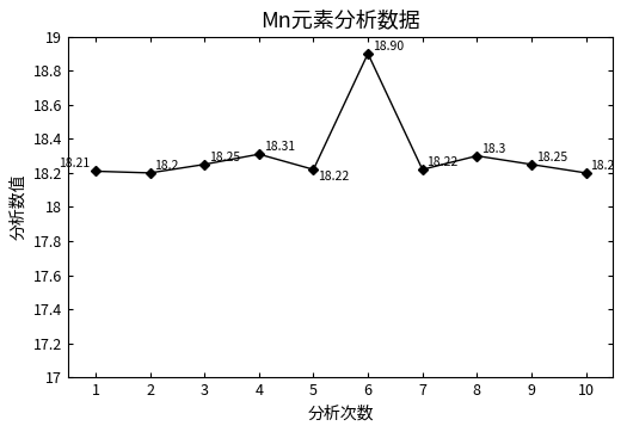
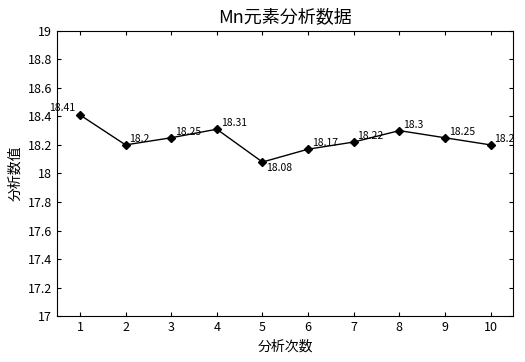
1: 18.21 -> 18.41
5: 18.22 -> 18.08
6: 18.90 -> 18.17
